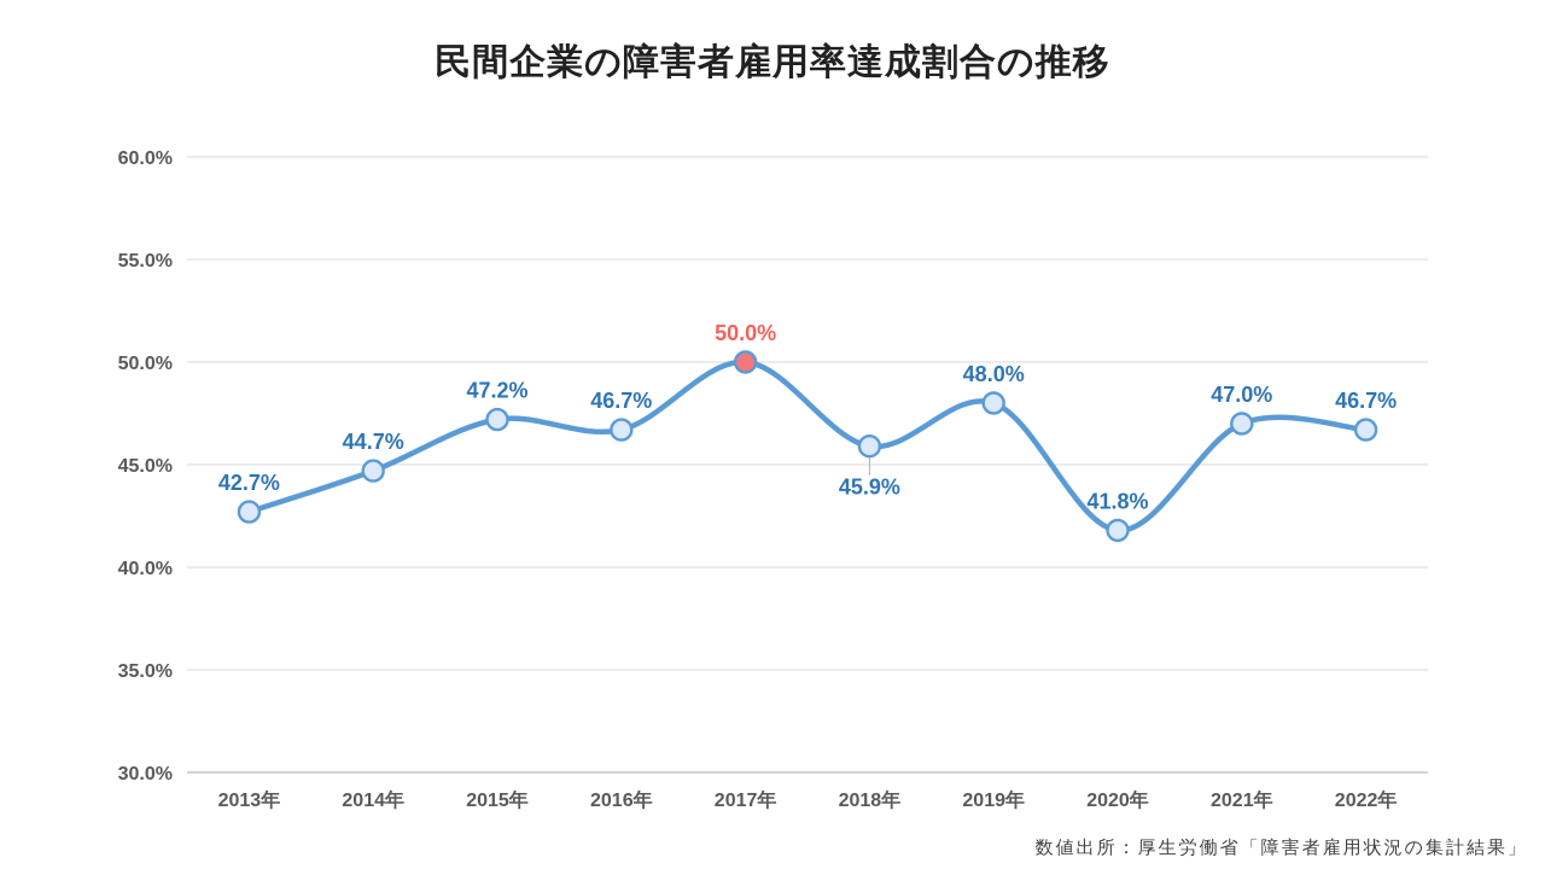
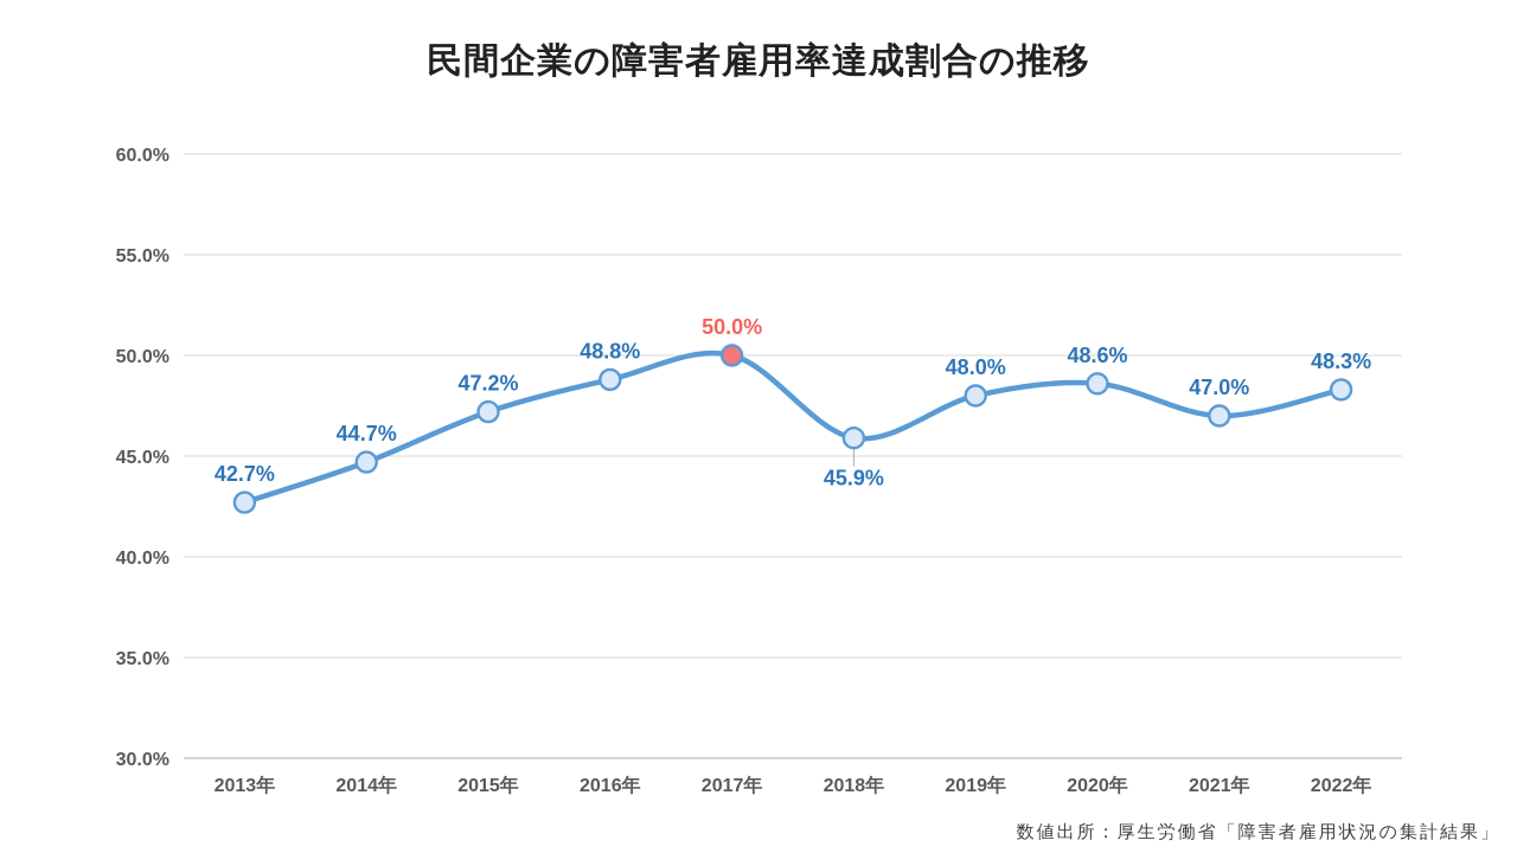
2016年: 46.7% -> 48.8%
2020年: 41.8% -> 48.6%
2022年: 46.7% -> 48.3%
